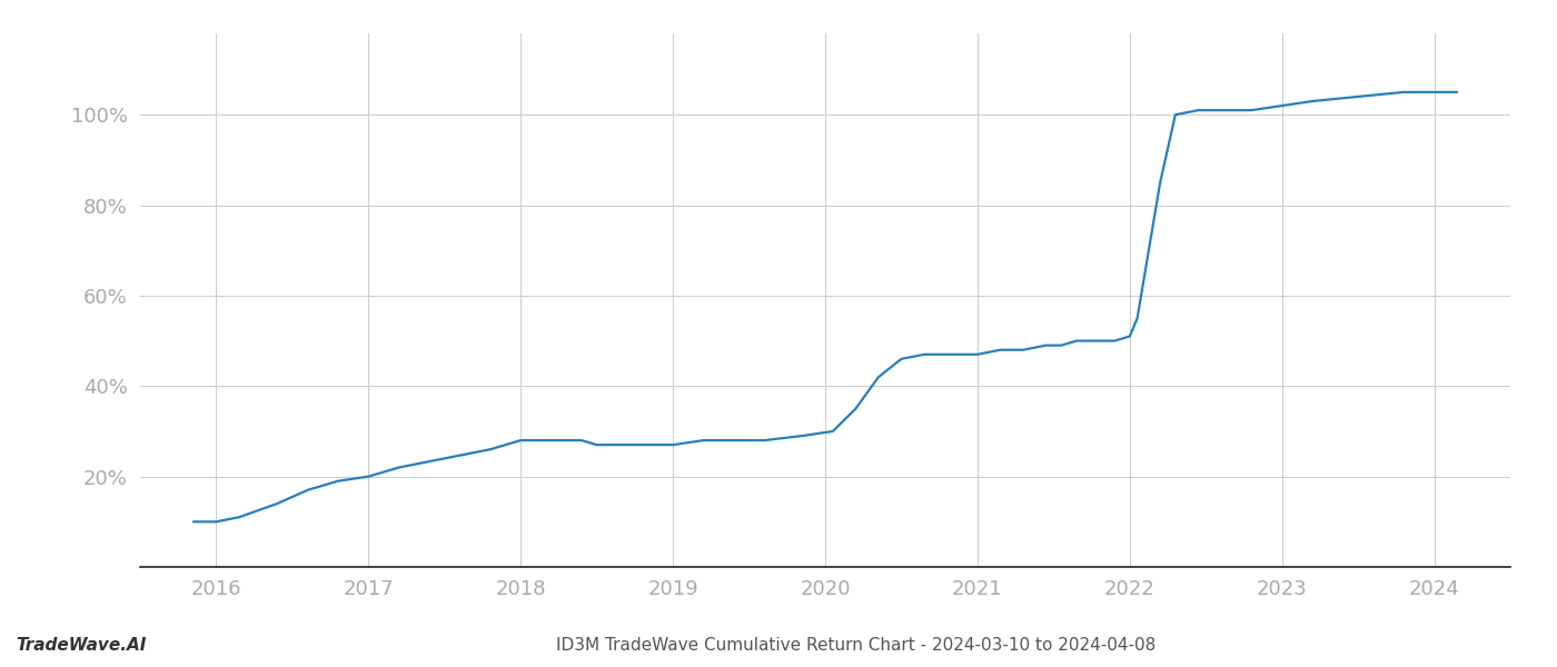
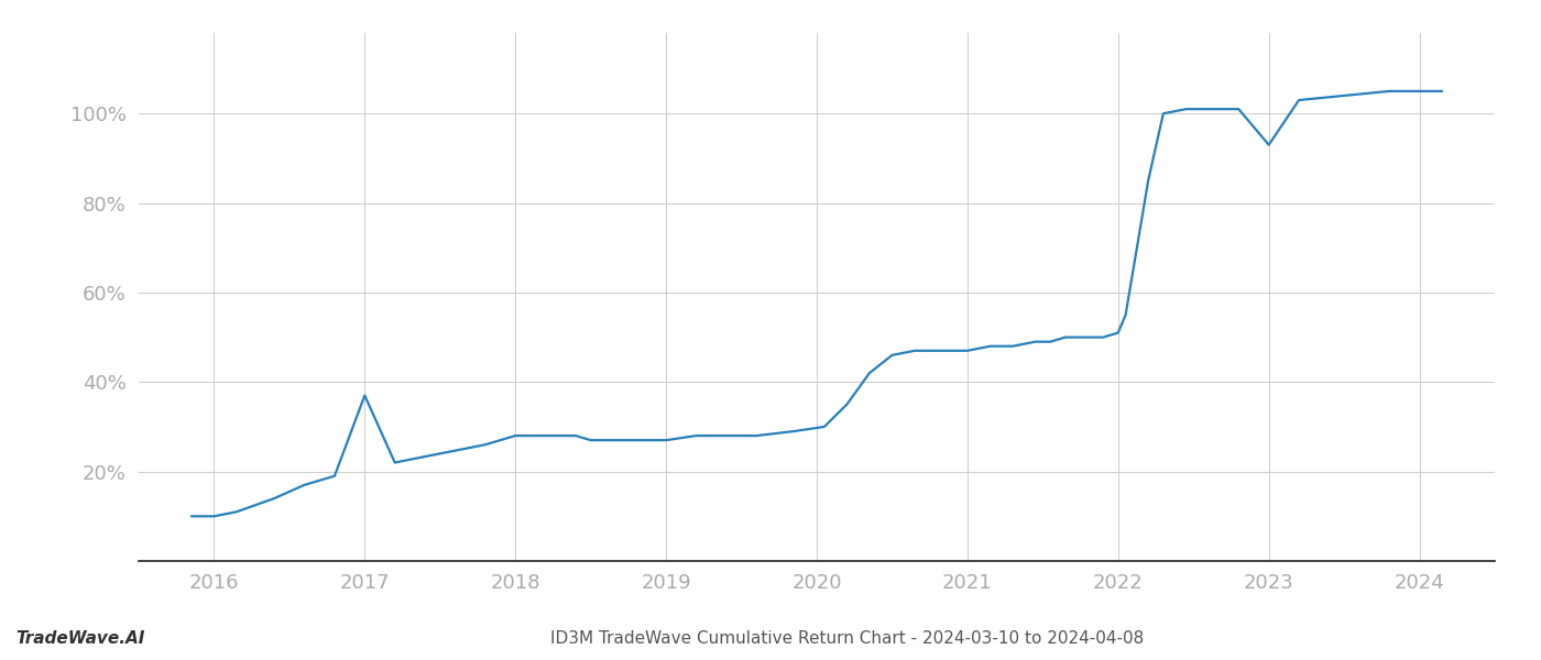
2017: 20% -> 37%
2023: 102% -> 93%
